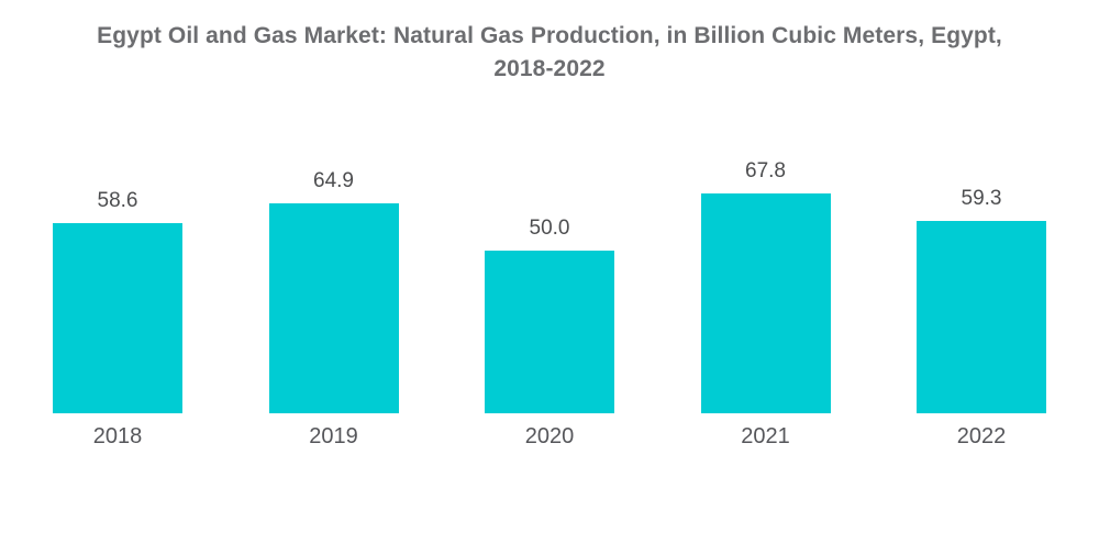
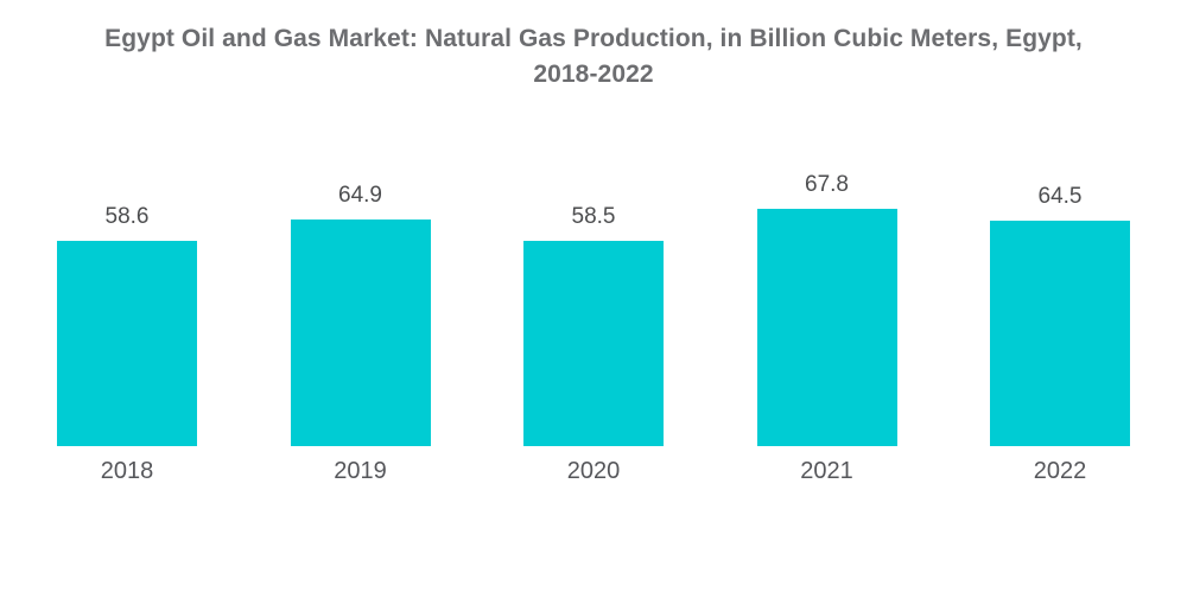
2020: 50.0 -> 58.5
2022: 59.3 -> 64.5
